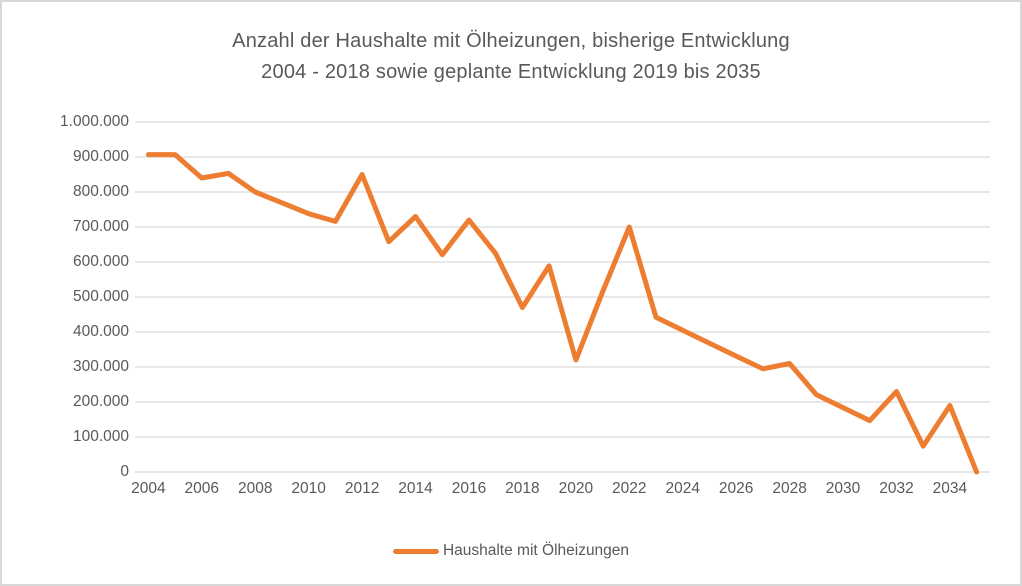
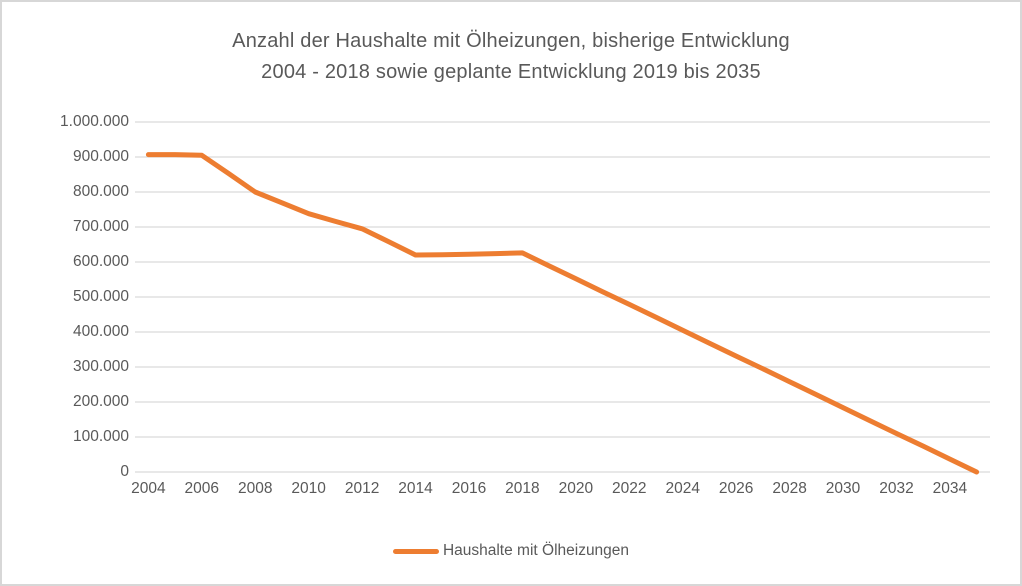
2006: 840000 -> 900000
2012: 850000 -> 700000
2014: 730000 -> 620000
2016: 720000 -> 620000
2018: 470000 -> 630000
2020: 320000 -> 550000
2022: 700000 -> 480000
2028: 310000 -> 260000
2032: 230000 -> 110000
2034: 190000 -> 40000
